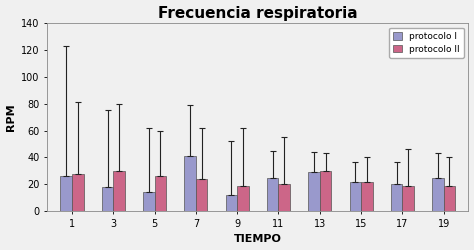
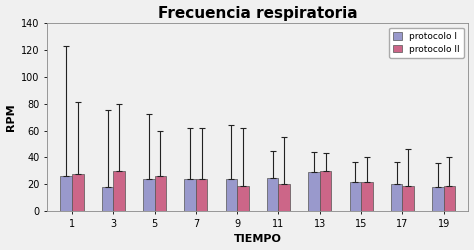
protocolo I/5: 14 -> 24
protocolo I/7: 41 -> 24
protocolo I/9: 12 -> 24
protocolo I/19: 25 -> 18
